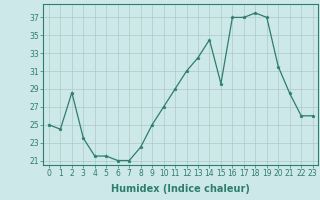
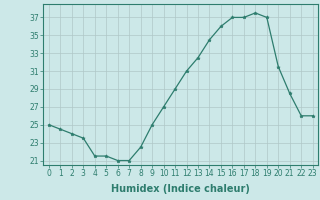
2: 28.6 -> 24.0
15: 29.6 -> 36.0
